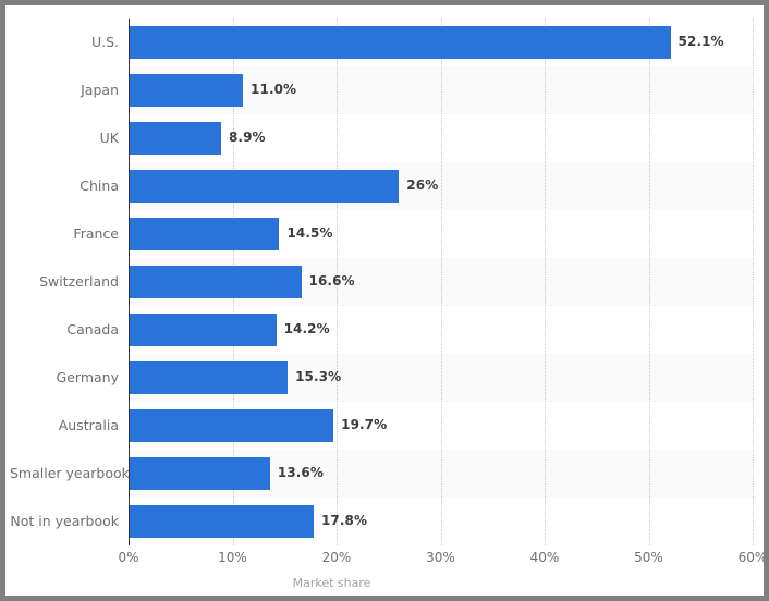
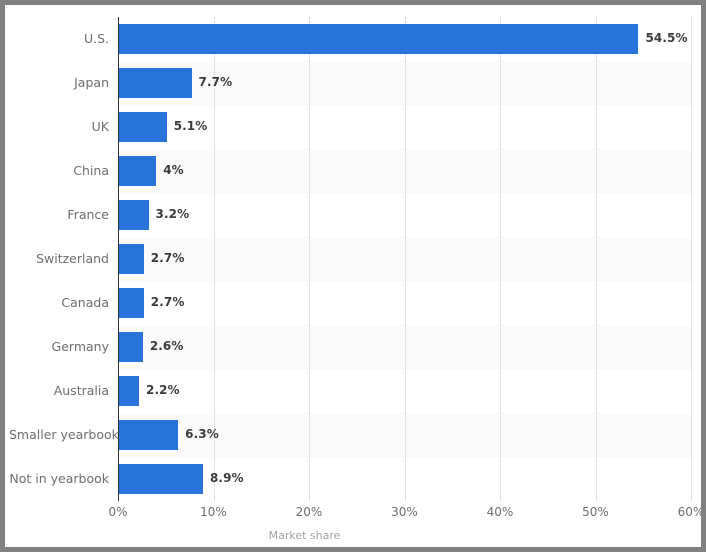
U.S.: 52.1% -> 54.5%
Japan: 11.0% -> 7.7%
UK: 8.9% -> 5.1%
China: 26% -> 4%
France: 14.5% -> 3.2%
Switzerland: 16.6% -> 2.7%
Canada: 14.2% -> 2.7%
Germany: 15.3% -> 2.6%
Australia: 19.7% -> 2.2%
Smaller yearbook: 13.6% -> 6.3%
Not in yearbook: 17.8% -> 8.9%
